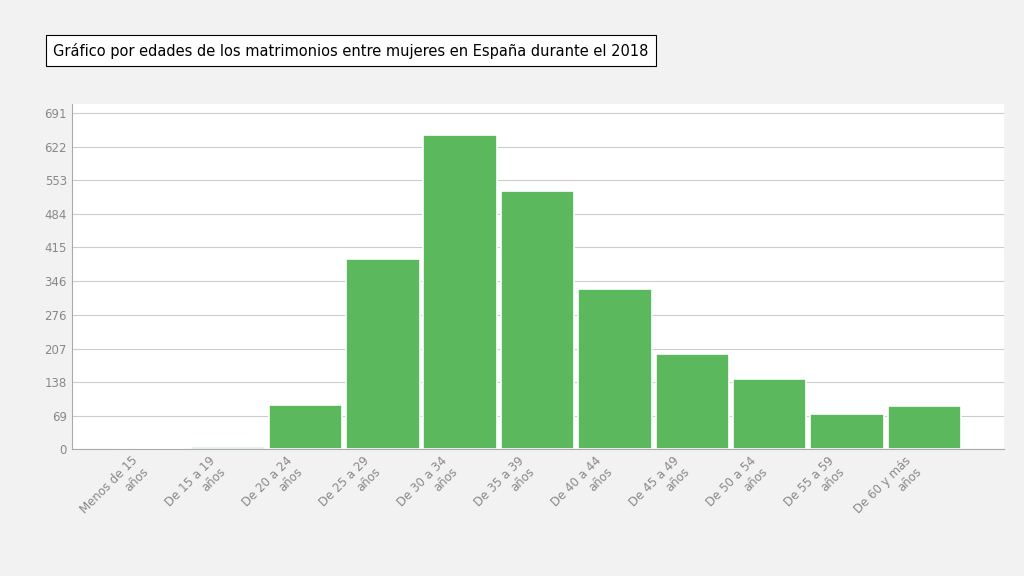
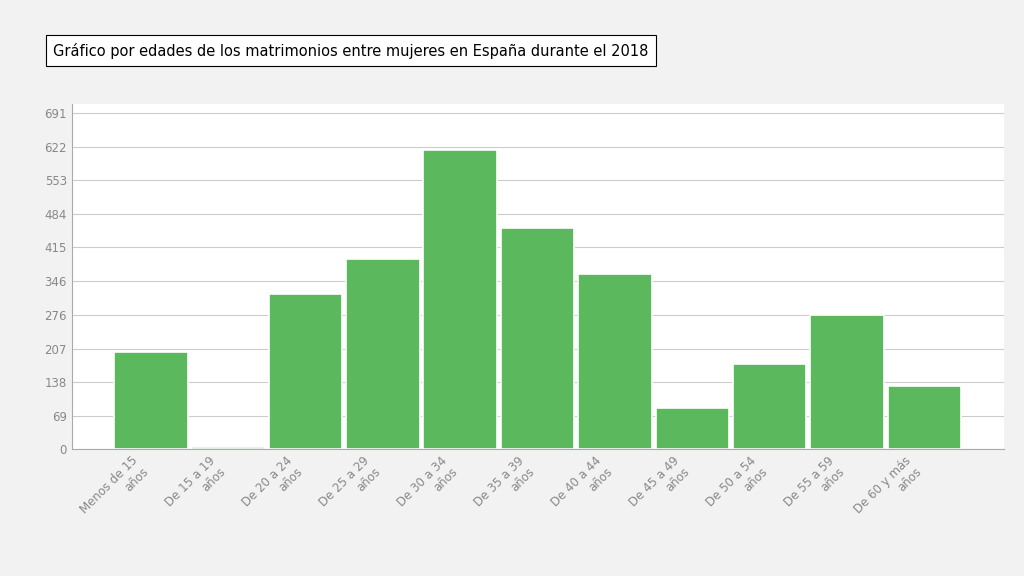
Menos de 15 años: 2 -> 200
De 20 a 24 años: 90 -> 320
De 30 a 34 años: 645 -> 615
De 35 a 39 años: 530 -> 455
De 40 a 44 años: 330 -> 360
De 45 a 49 años: 195 -> 85
De 50 a 54 años: 145 -> 175
De 55 a 59 años: 73 -> 275
De 60 y más años: 88 -> 130
